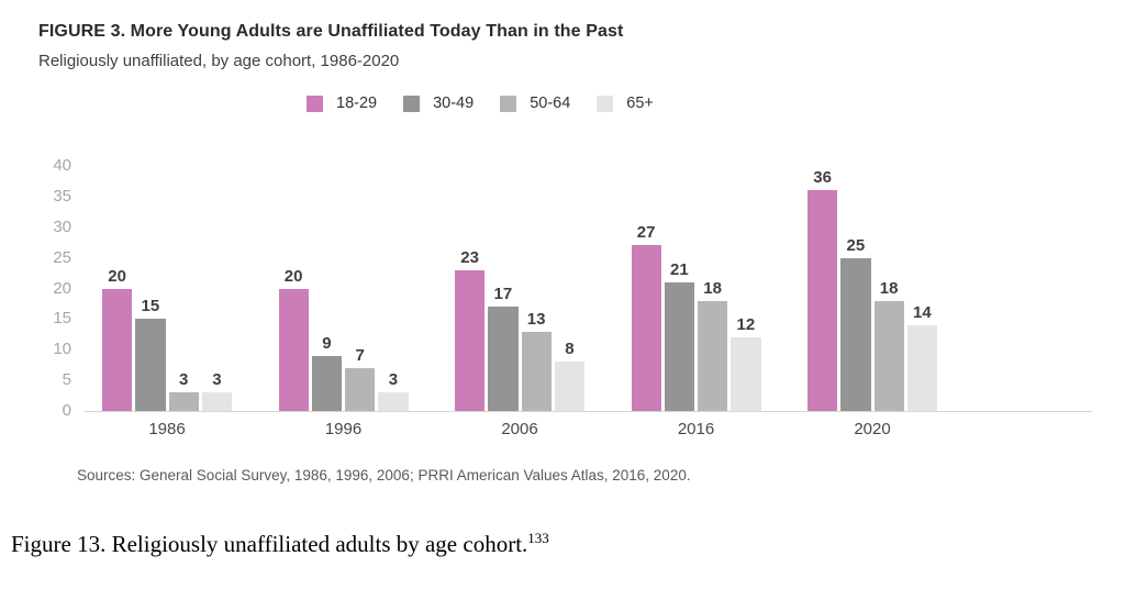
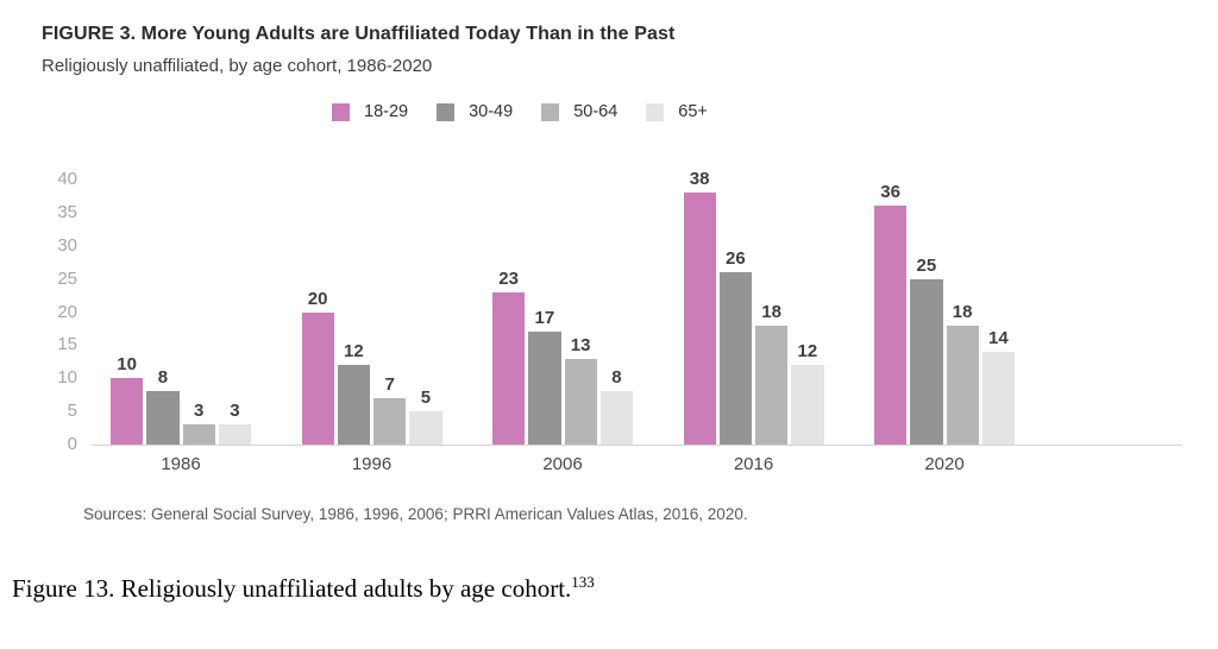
18-29/1986: 20 -> 10
30-49/1986: 15 -> 8
30-49/1996: 9 -> 12
65+/1996: 3 -> 5
18-29/2016: 27 -> 38
30-49/2016: 21 -> 26
